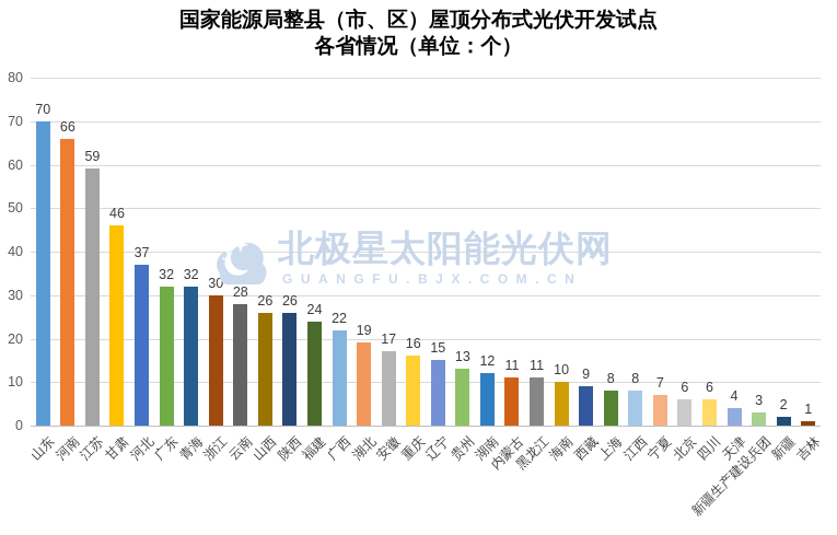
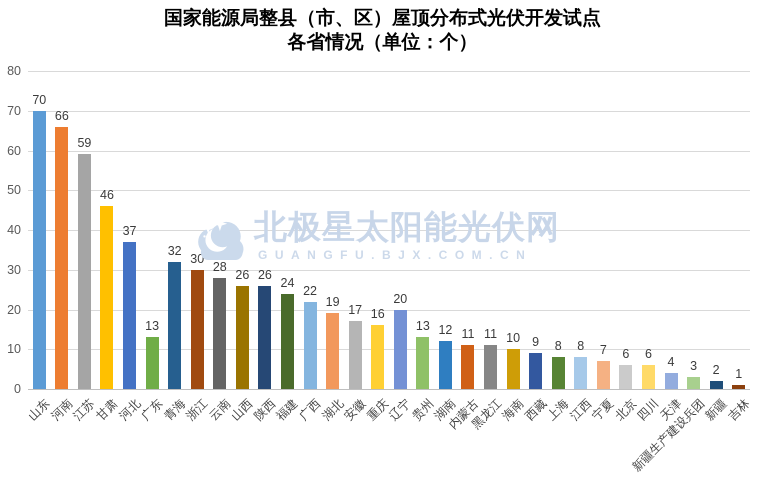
广东: 32 -> 13
辽宁: 15 -> 20
